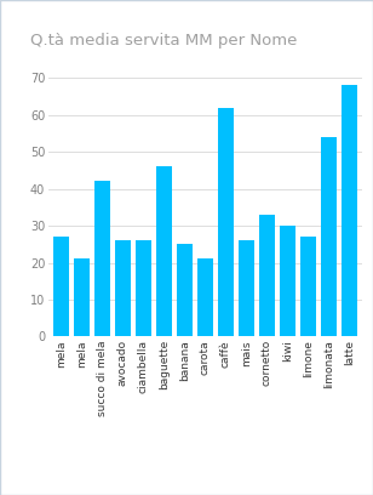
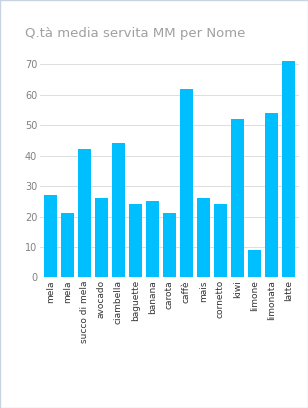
ciambella: 26 -> 44
baguette: 46 -> 24
cornetto: 33 -> 24
kiwi: 30 -> 52
limone: 27 -> 9
latte: 68 -> 71
